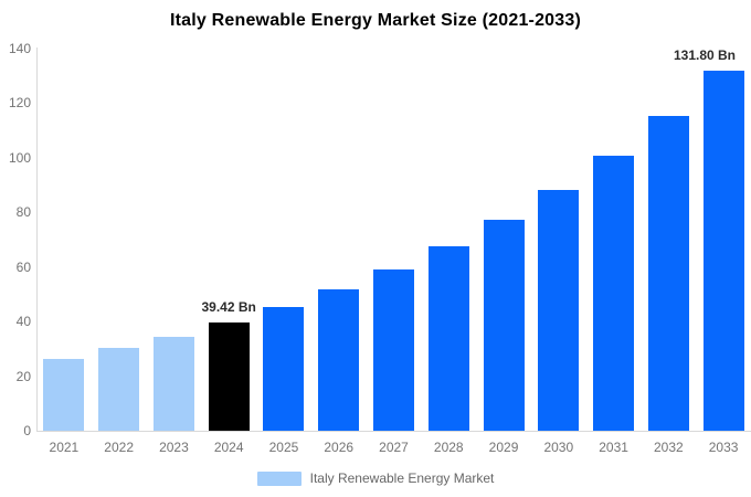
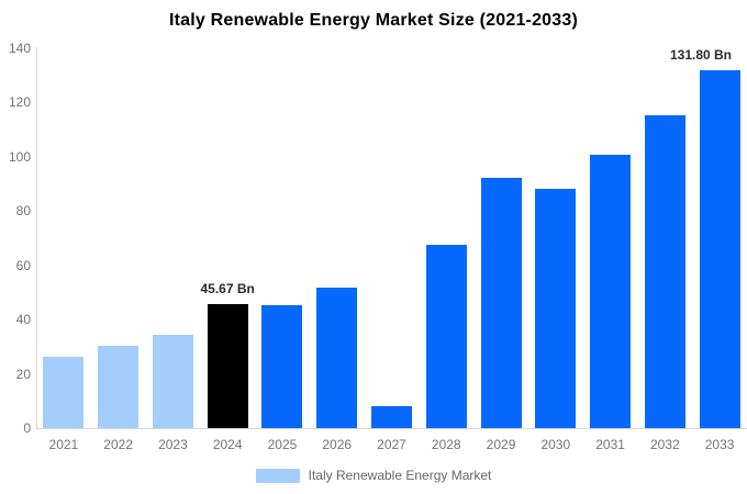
2024: 39.42 -> 45.67
2027: 59 -> 8
2029: 77 -> 92
